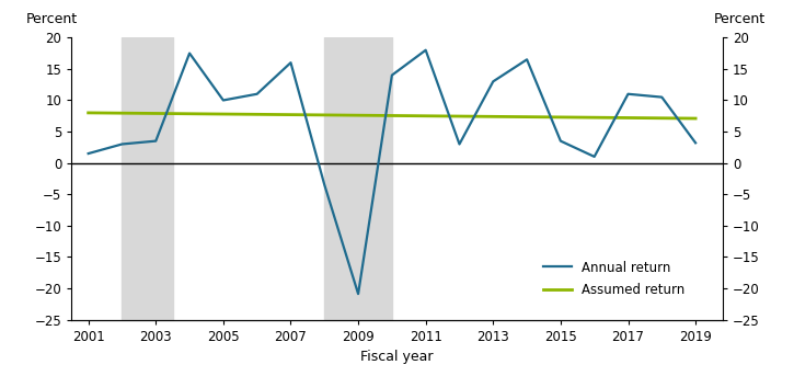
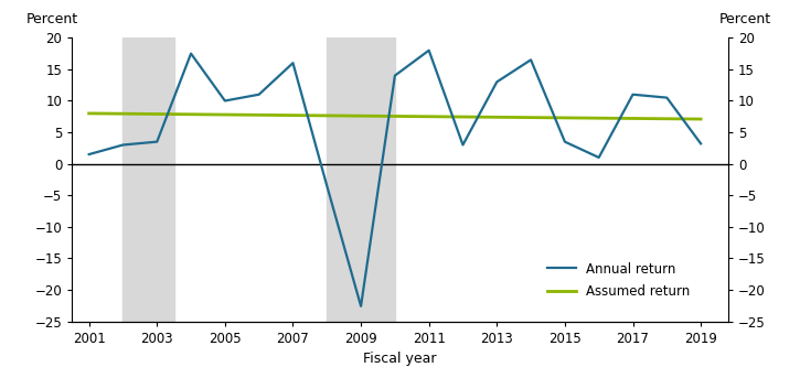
Annual return/2009: -20.9 -> -22.6
